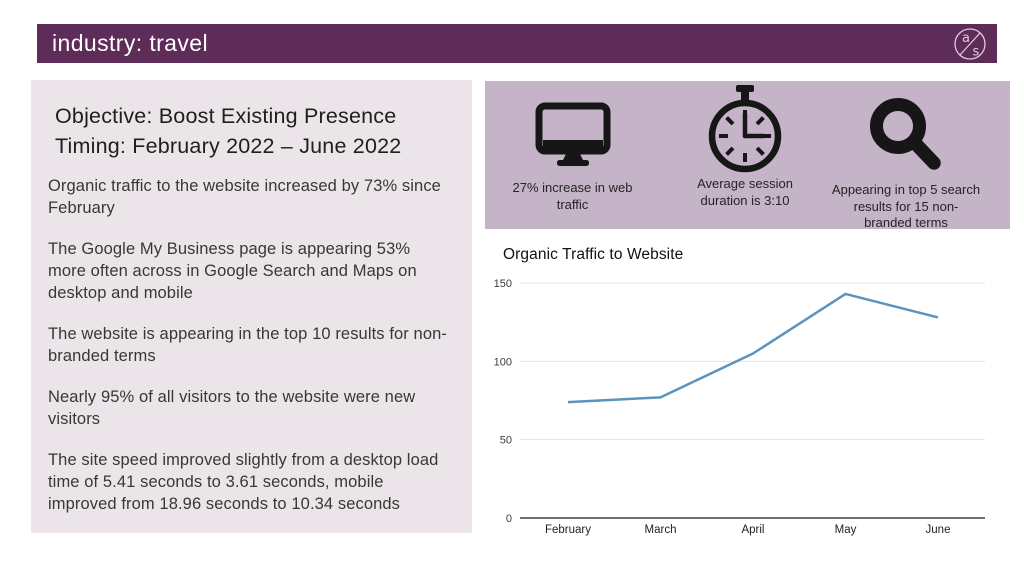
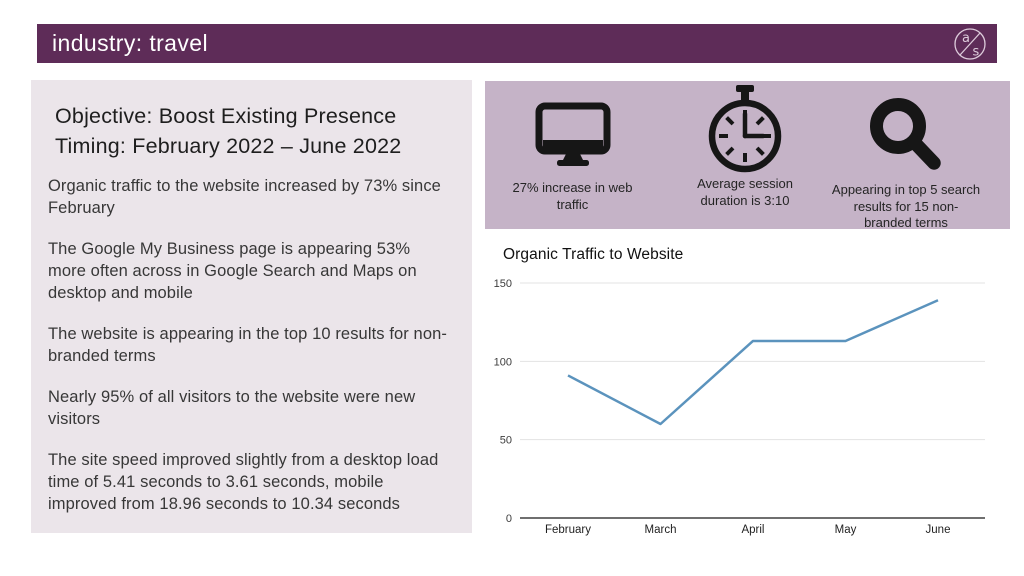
February: 74 -> 91
March: 77 -> 60
April: 105 -> 113
May: 143 -> 113
June: 128 -> 139
